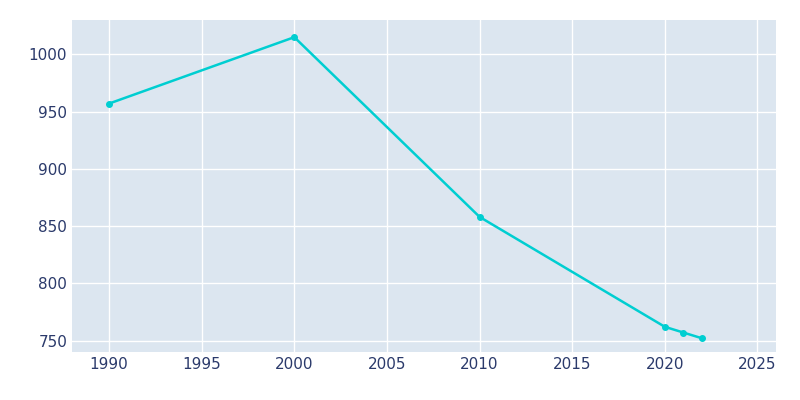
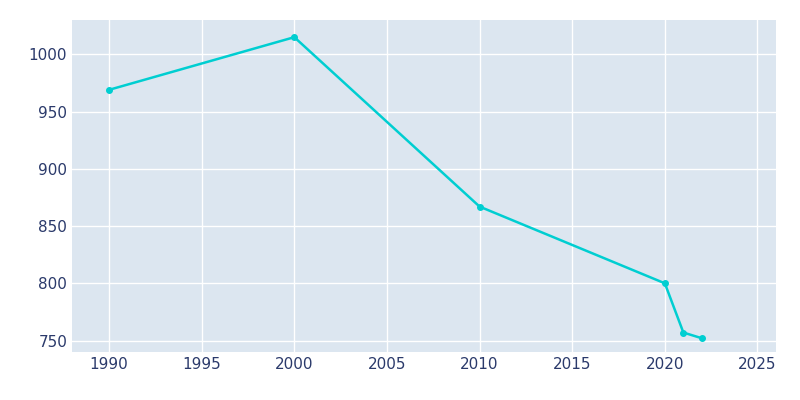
1990: 957 -> 969
2010: 858 -> 867
2020: 762 -> 800
